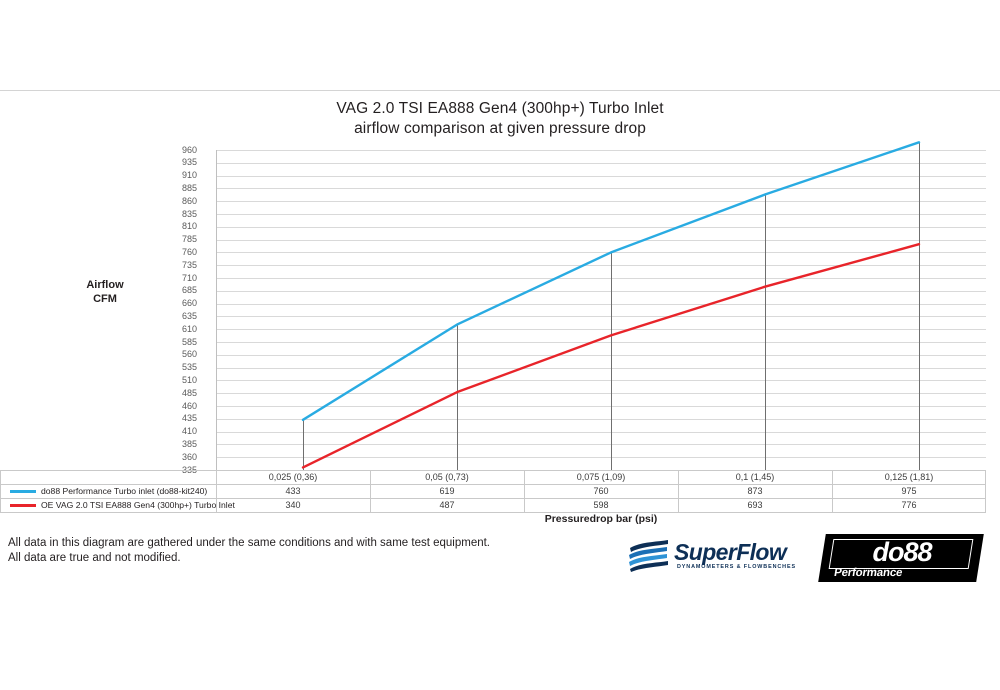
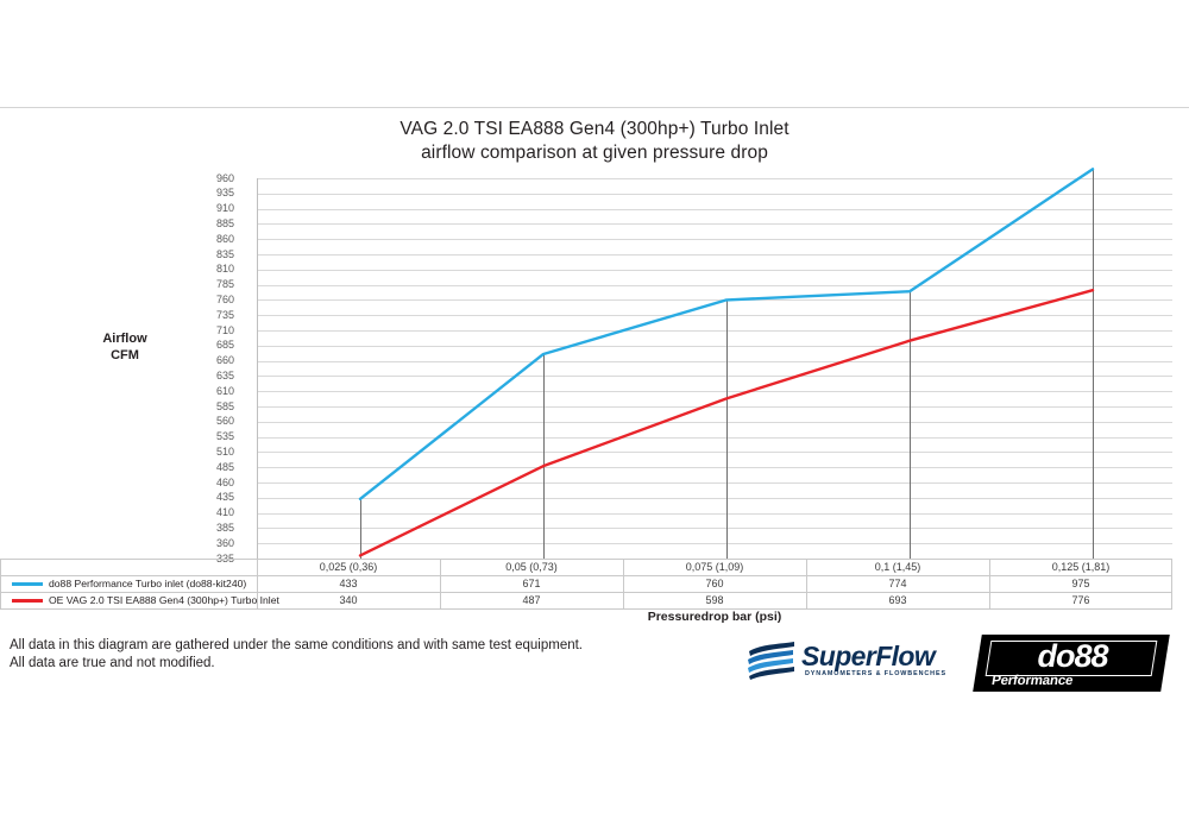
do88 Performance Turbo inlet (do88-kit240)/0,05 (0,73): 619 -> 671
do88 Performance Turbo inlet (do88-kit240)/0,1 (1,45): 873 -> 774
